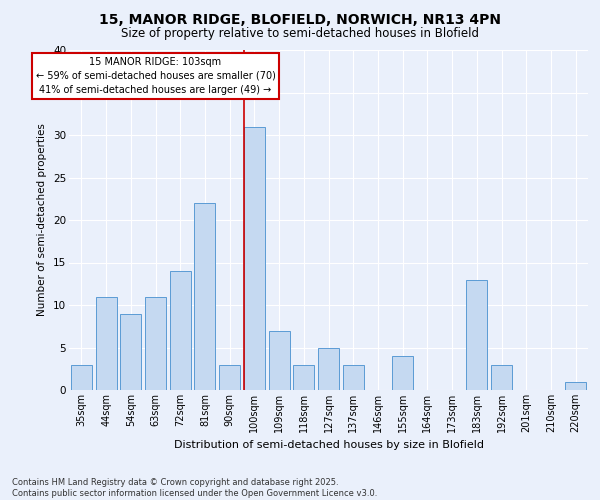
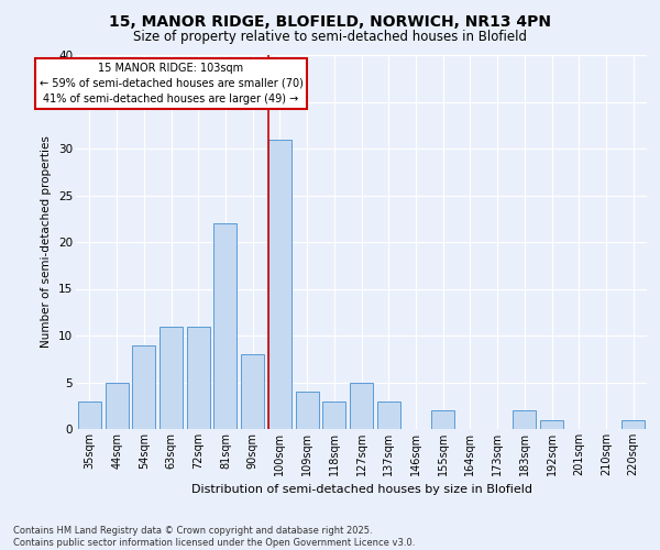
44sqm: 11 -> 5
72sqm: 14 -> 11
90sqm: 3 -> 8
109sqm: 7 -> 4
155sqm: 4 -> 2
183sqm: 13 -> 2
192sqm: 3 -> 1
